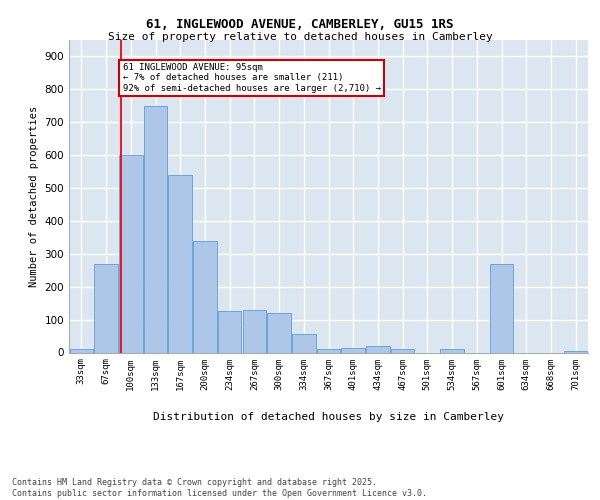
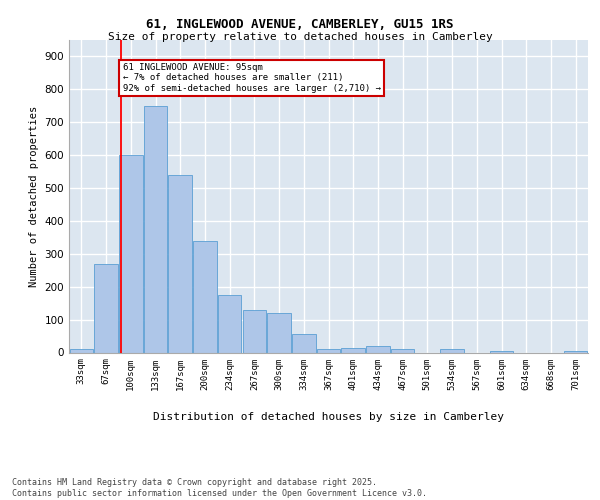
234sqm: 125 -> 175
601sqm: 270 -> 5
